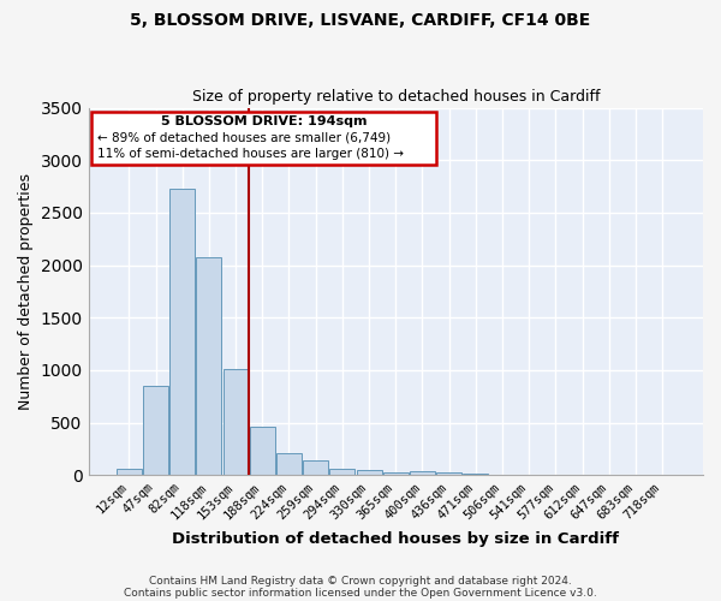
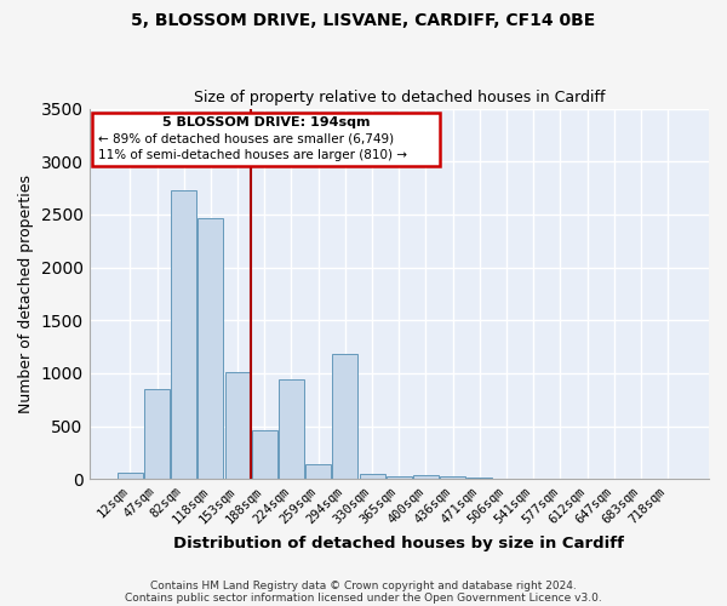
118sqm: 2070 -> 2460
224sqm: 210 -> 940
294sqm: 60 -> 1180
